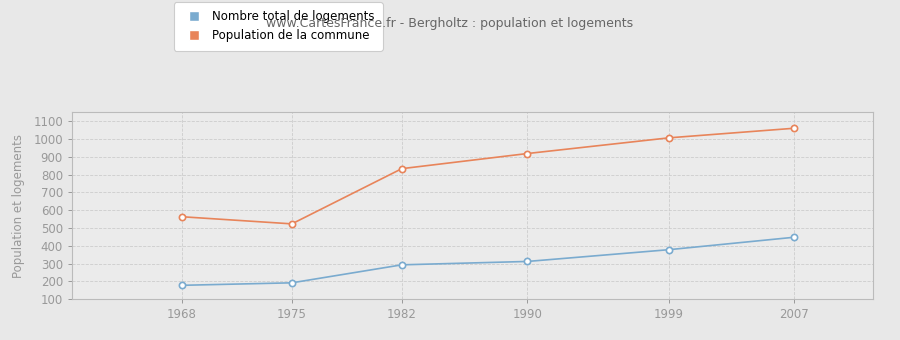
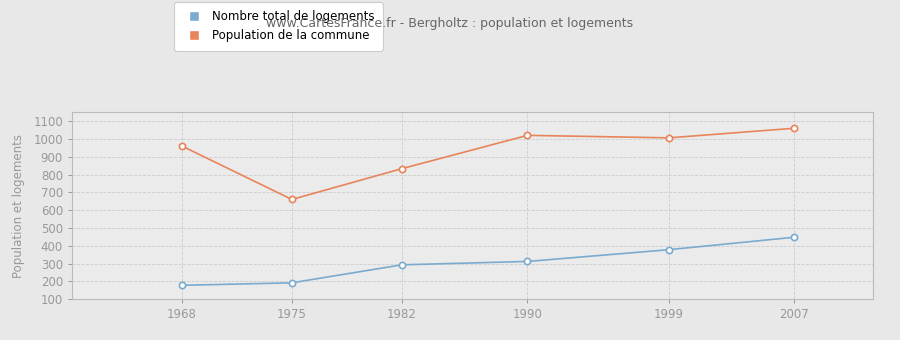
Population de la commune/1968: 560 -> 960
Population de la commune/1975: 520 -> 660
Population de la commune/1990: 920 -> 1020
